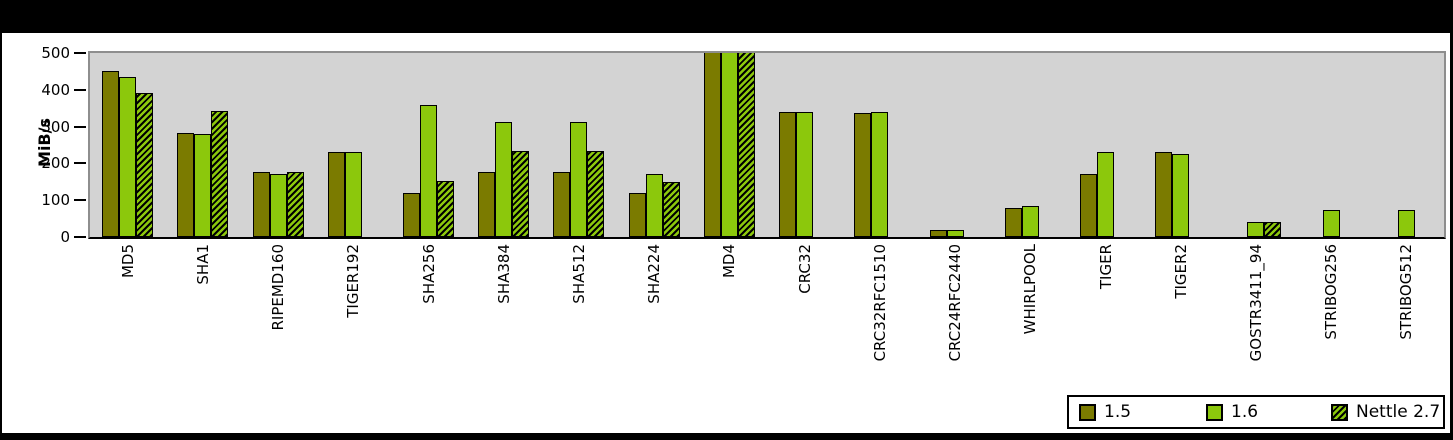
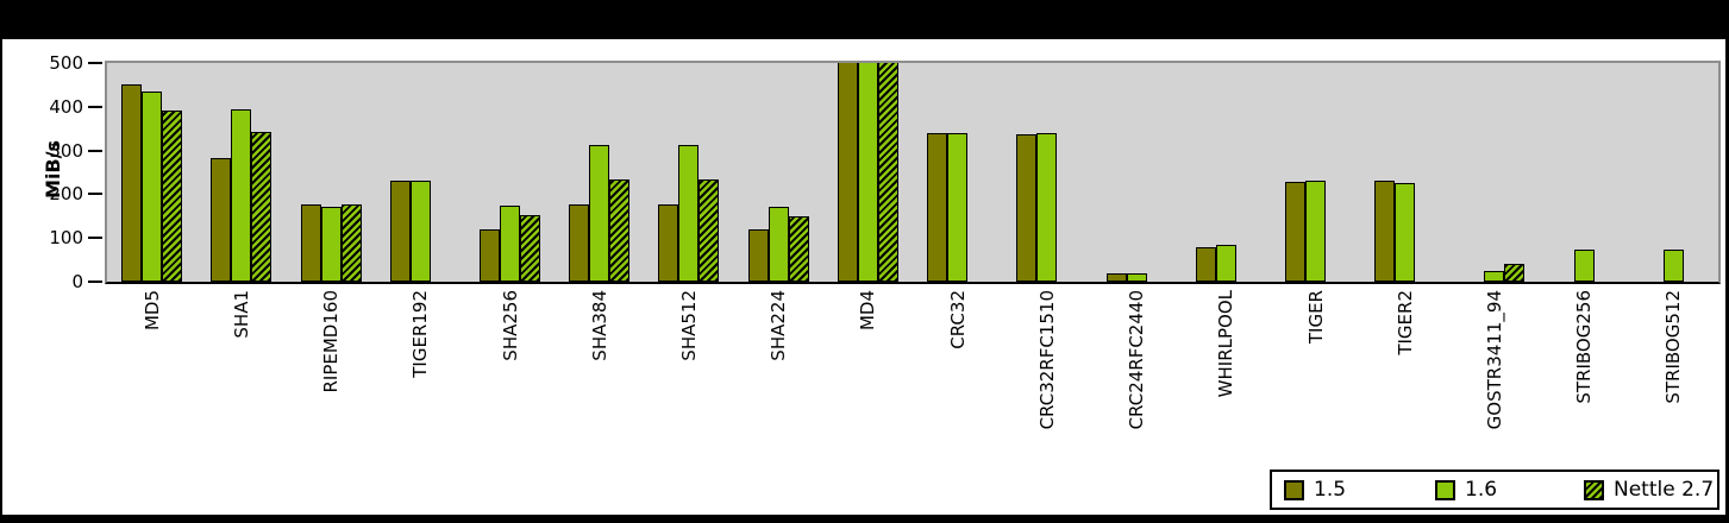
1.6/SHA1: 280 -> 390
1.6/SHA256: 360 -> 170
1.5/TIGER: 170 -> 230
1.6/GOSTR3411_94: 40 -> 20
